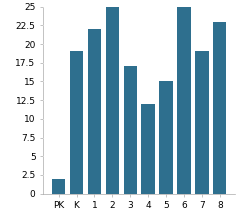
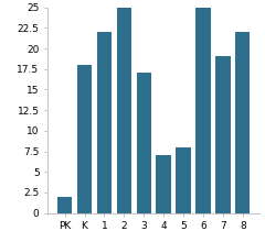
K: 19 -> 18
4: 12 -> 7
5: 15 -> 8
8: 23 -> 22
